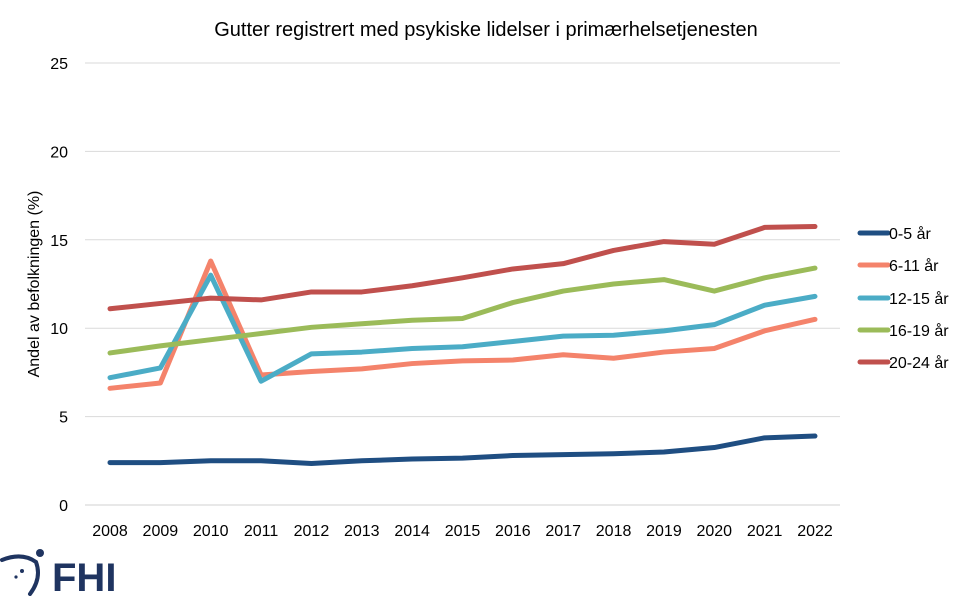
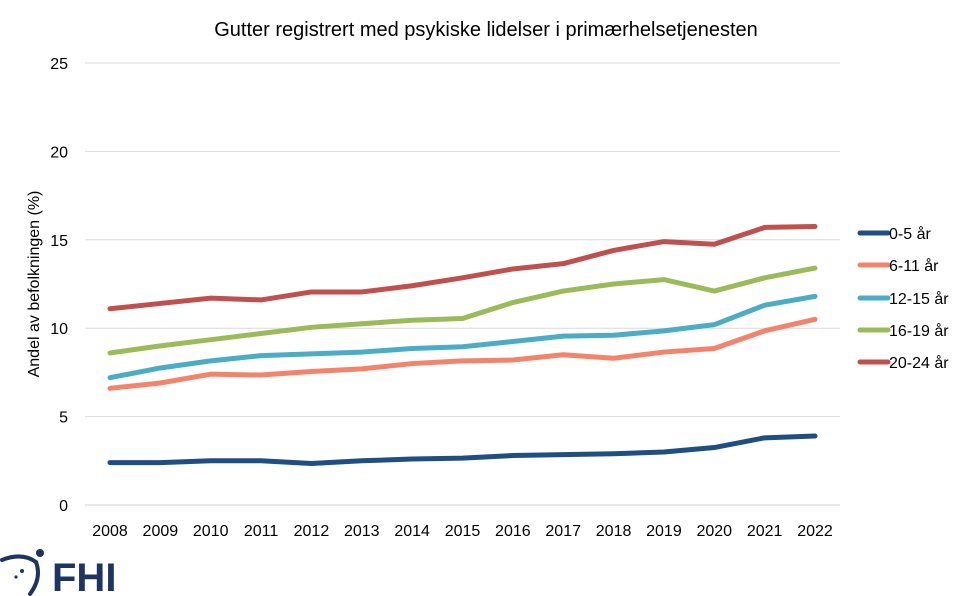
6-11 år/2010: 13.8 -> 7.4
12-15 år/2010: 13.0 -> 8.2
12-15 år/2011: 7.0 -> 8.4
